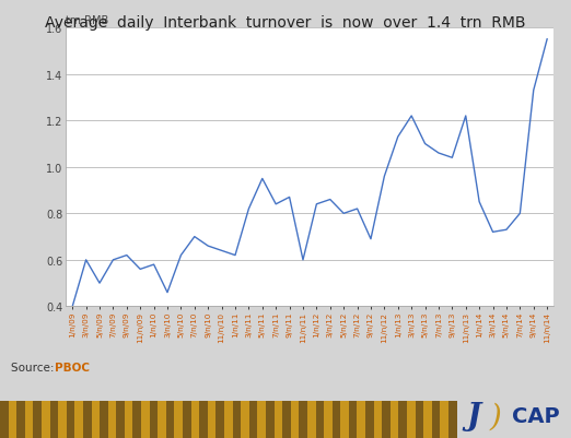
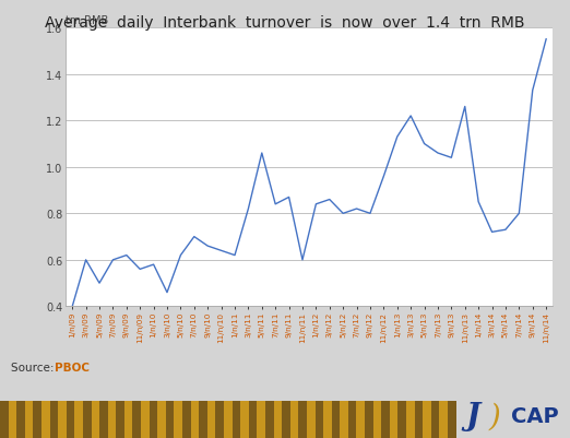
5/n/11: 0.95 -> 1.06
9/n/12: 0.69 -> 0.80
11/n/13: 1.22 -> 1.26
